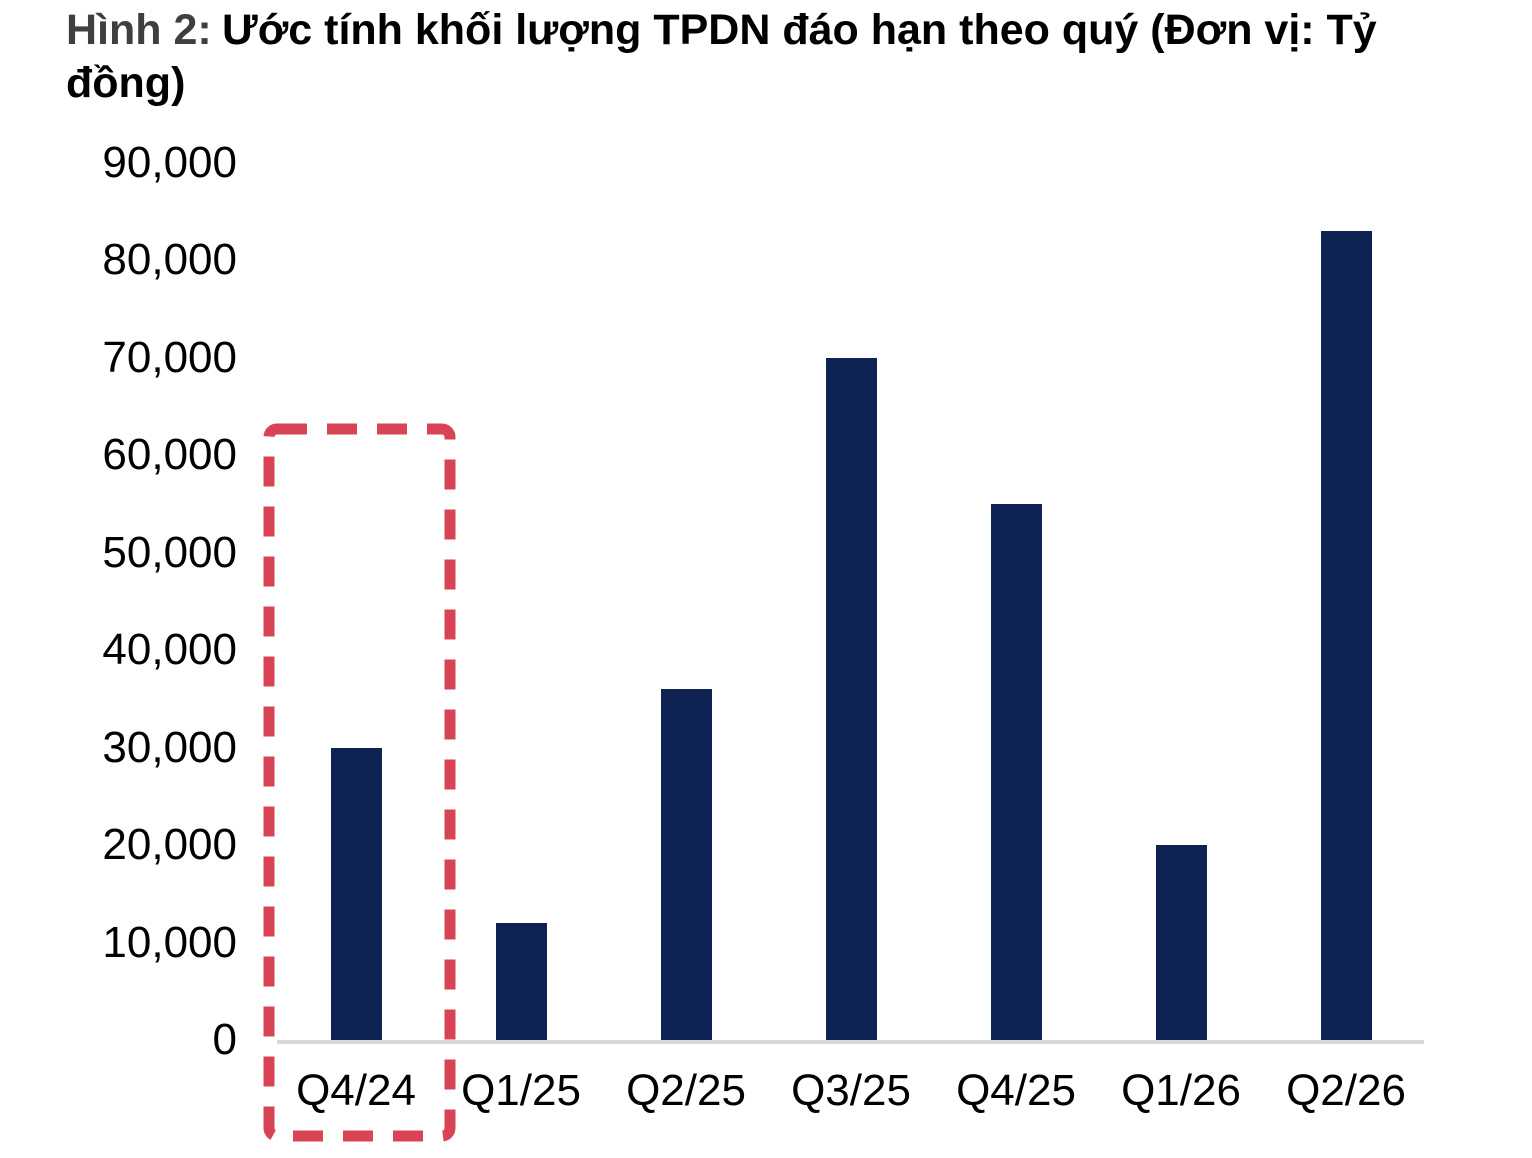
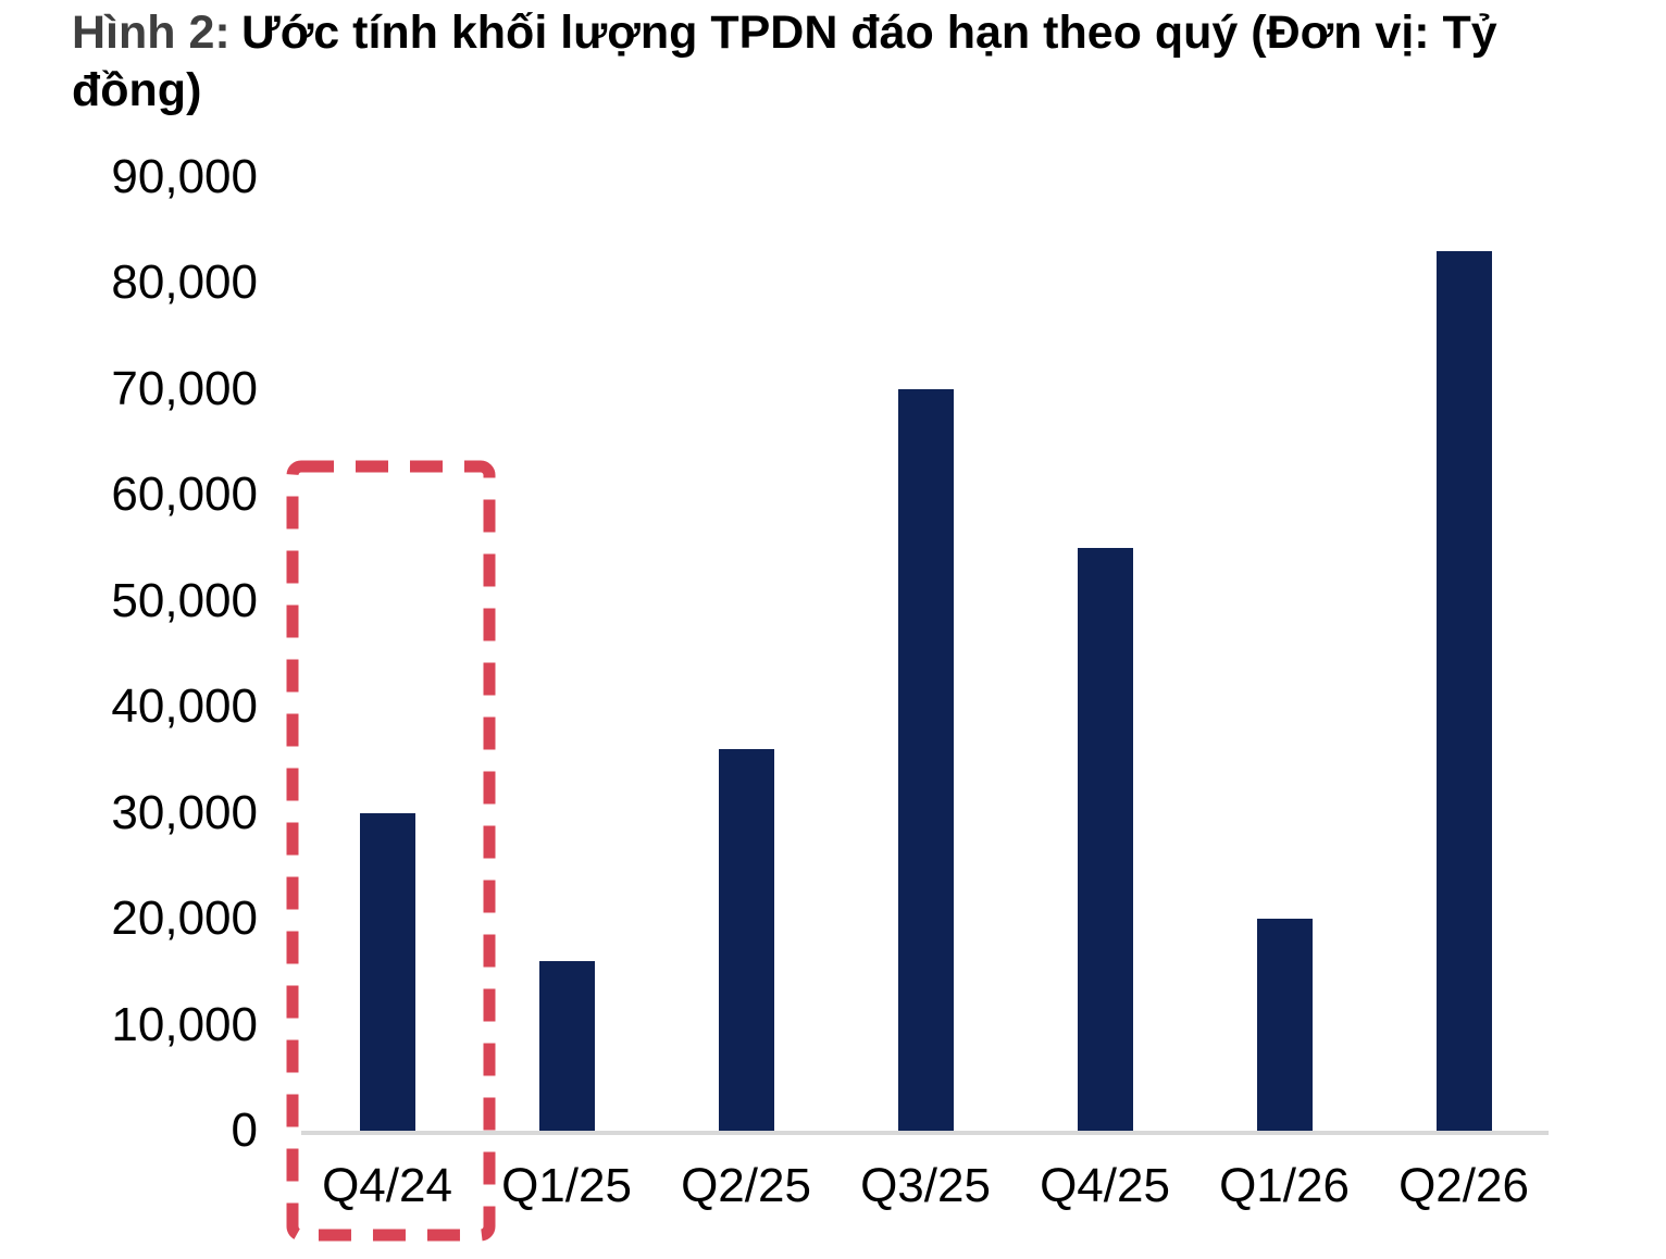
Q1/25: 12000 -> 16000
